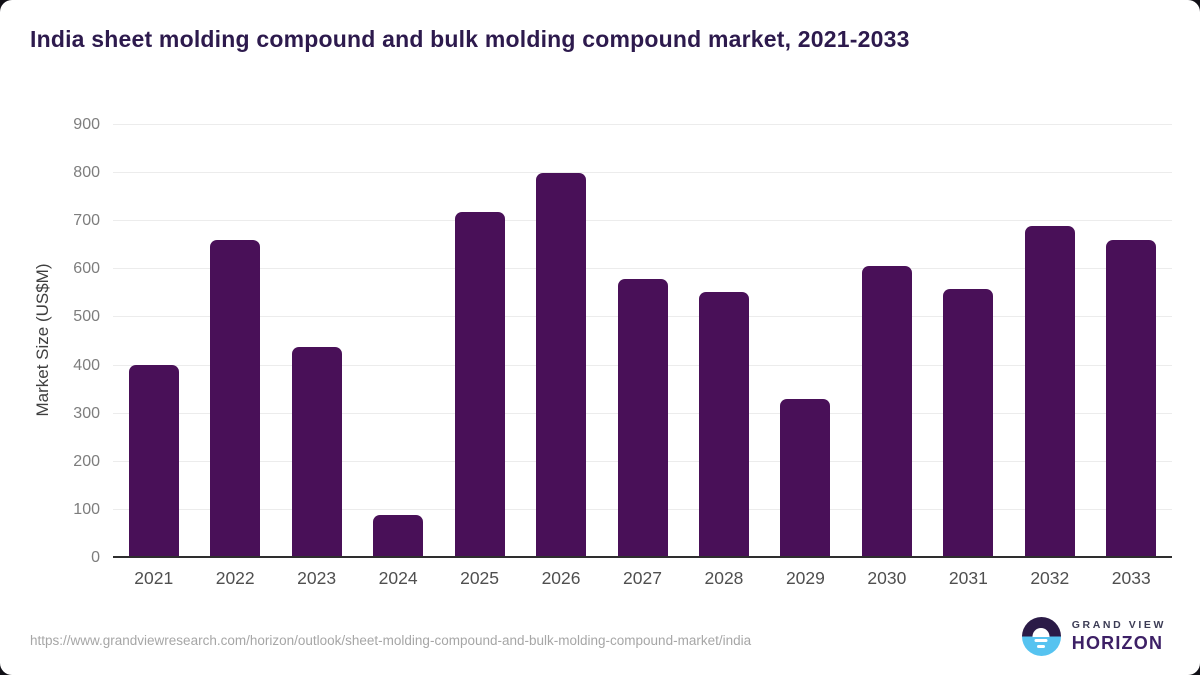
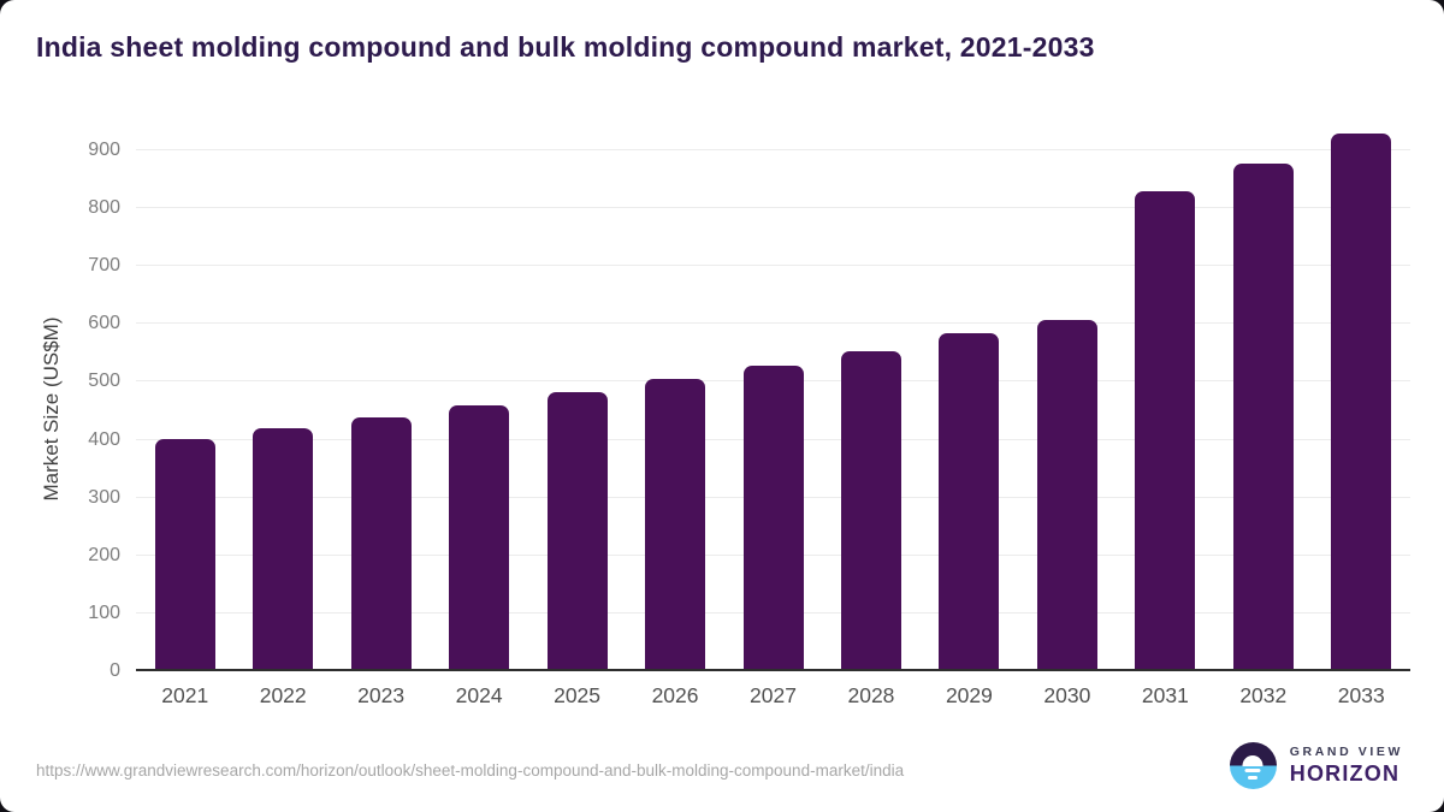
2022: 660 -> 420
2024: 90 -> 460
2025: 720 -> 480
2026: 800 -> 510
2027: 580 -> 530
2029: 330 -> 580
2031: 560 -> 830
2032: 690 -> 880
2033: 660 -> 930
